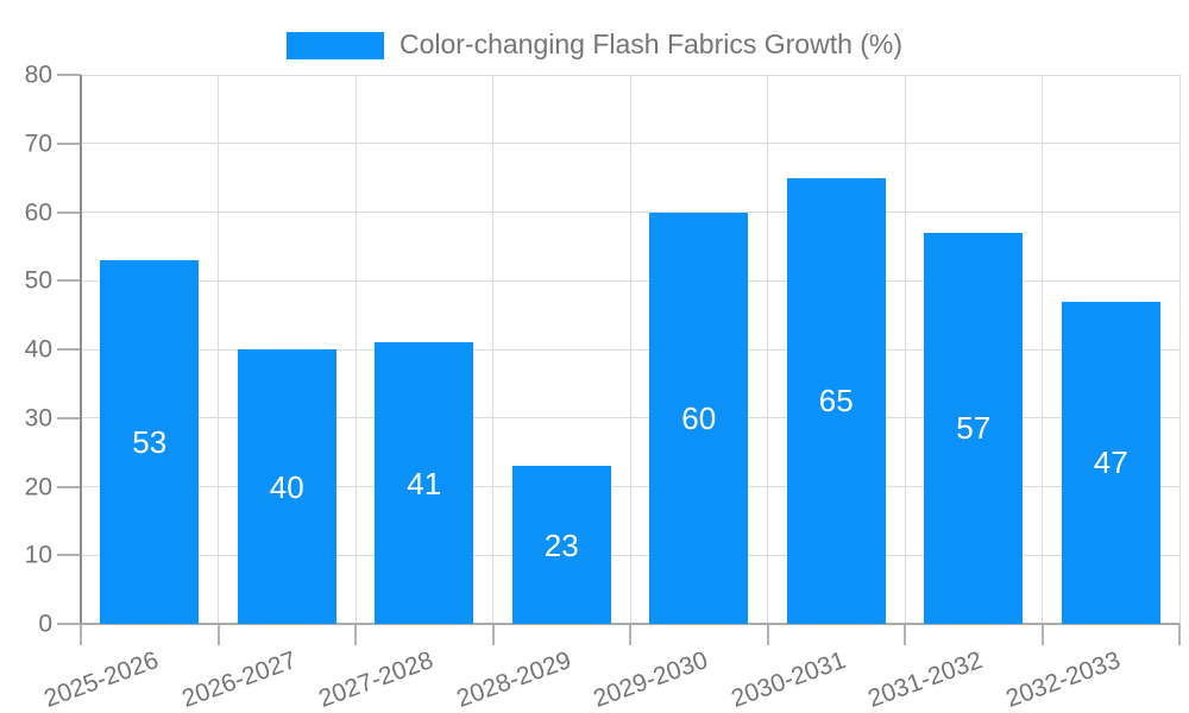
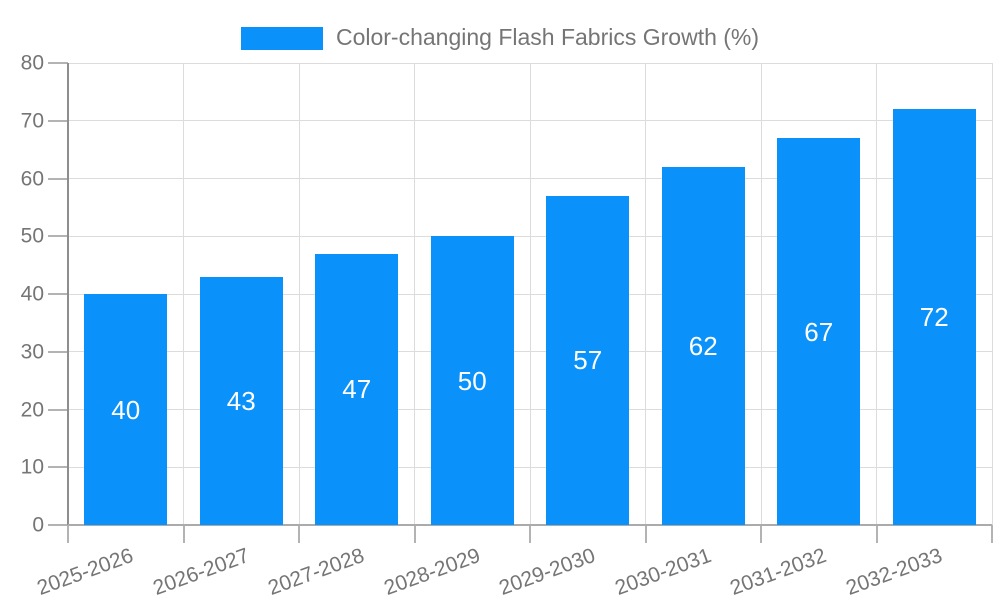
2025-2026: 53 -> 40
2026-2027: 40 -> 43
2027-2028: 41 -> 47
2028-2029: 23 -> 50
2029-2030: 60 -> 57
2030-2031: 65 -> 62
2031-2032: 57 -> 67
2032-2033: 47 -> 72
